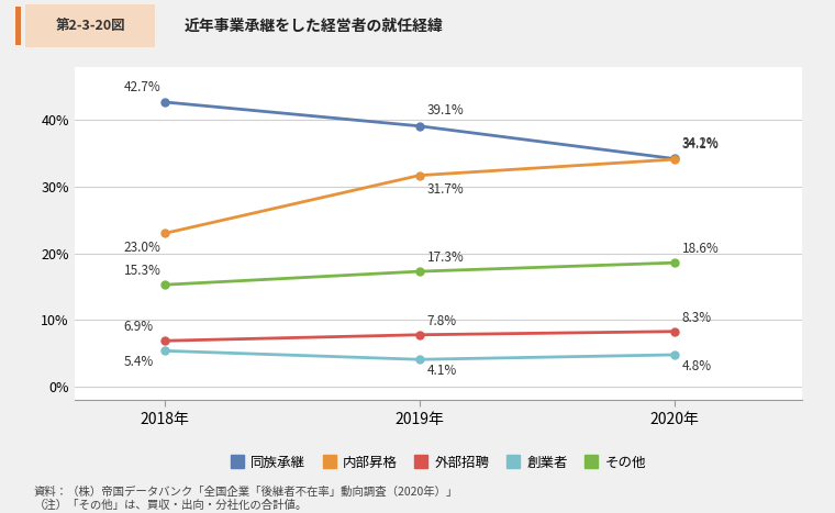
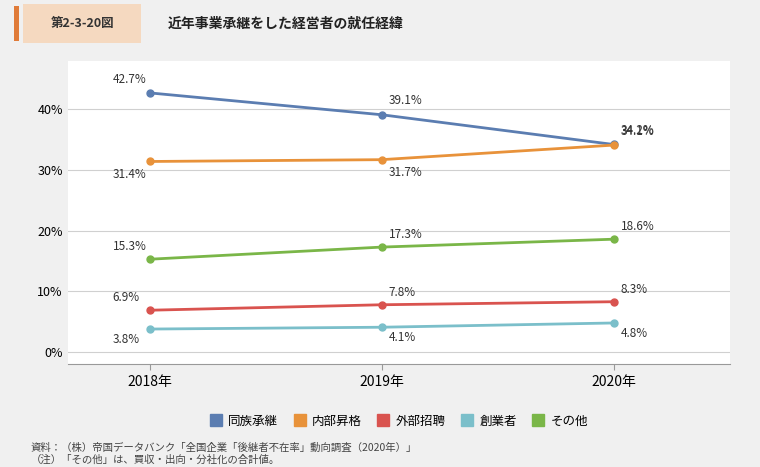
内部昇格/2018年: 23.0% -> 31.4%
創業者/2018年: 5.4% -> 3.8%
